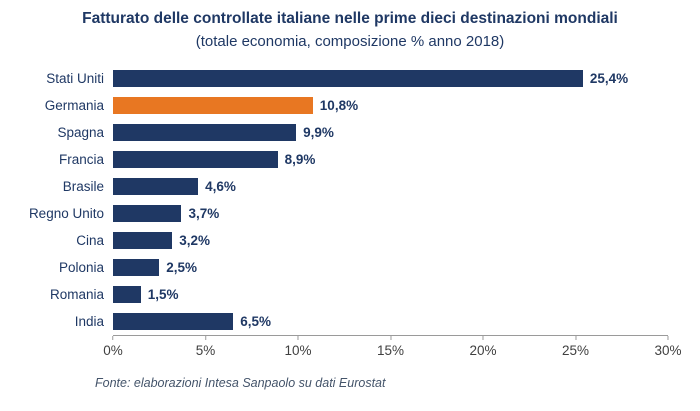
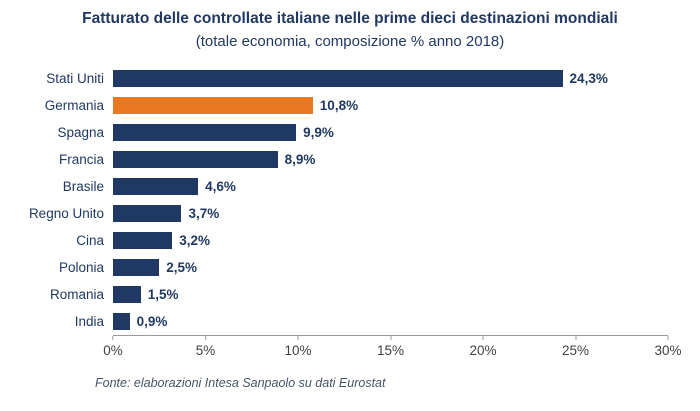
Stati Uniti: 25,4% -> 24,3%
India: 6,5% -> 0,9%
